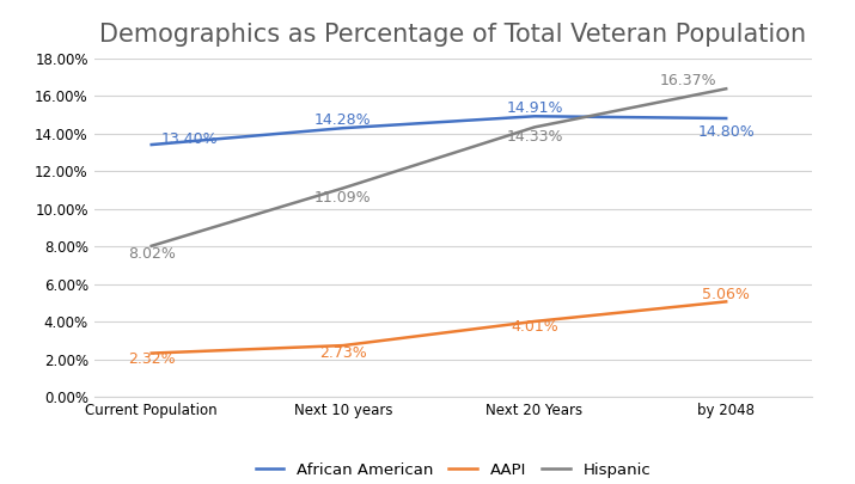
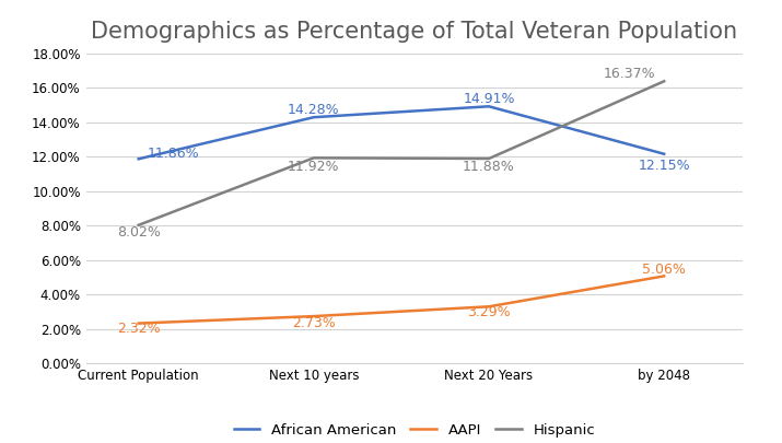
African American/Current Population: 13.40% -> 11.86%
Hispanic/Next 10 years: 11.09% -> 11.92%
AAPI/Next 20 Years: 4.01% -> 3.29%
Hispanic/Next 20 Years: 14.33% -> 11.88%
African American/by 2048: 14.80% -> 12.15%
